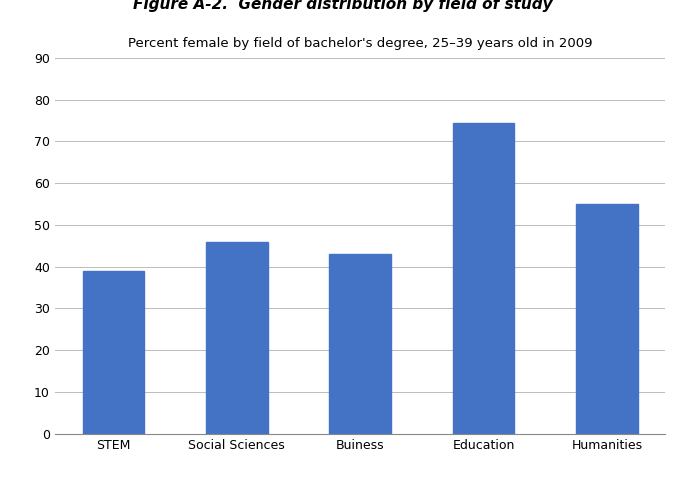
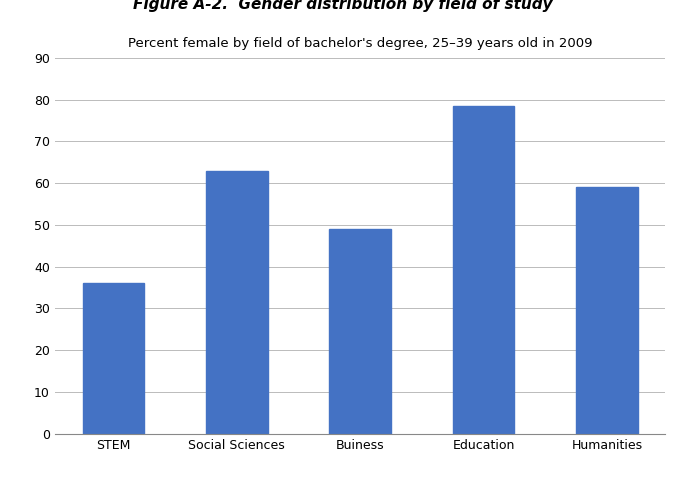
STEM: 39.0 -> 36.0
Social Sciences: 46.0 -> 63.0
Buiness: 43.0 -> 49.0
Education: 74.5 -> 78.5
Humanities: 55.0 -> 59.0
